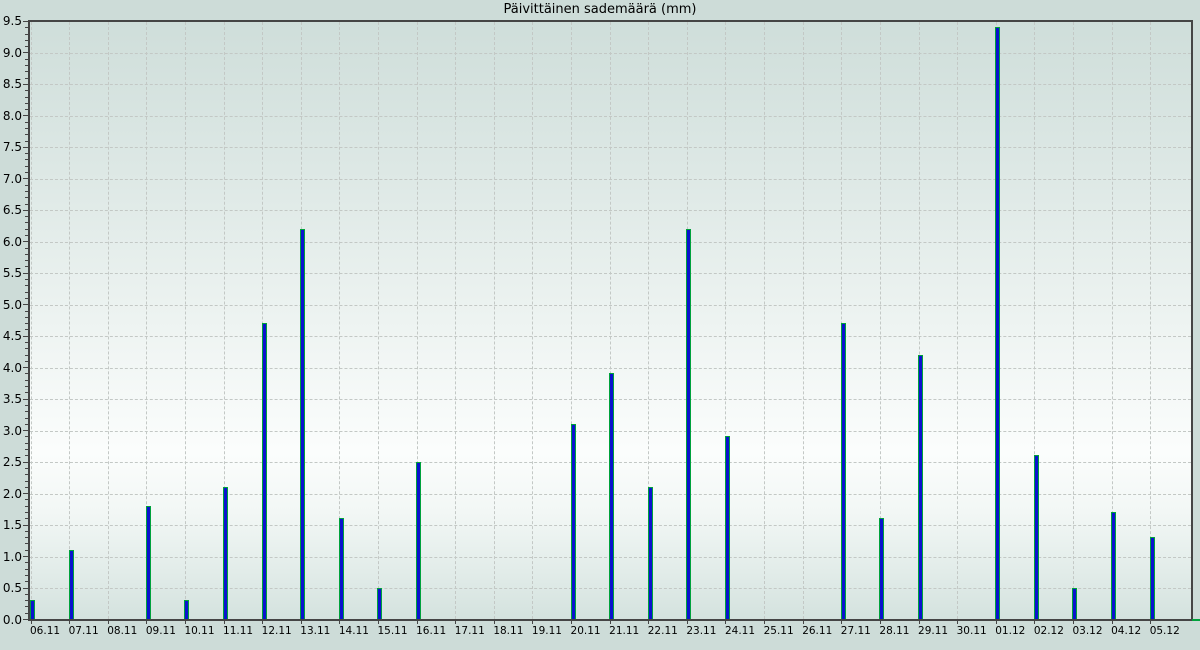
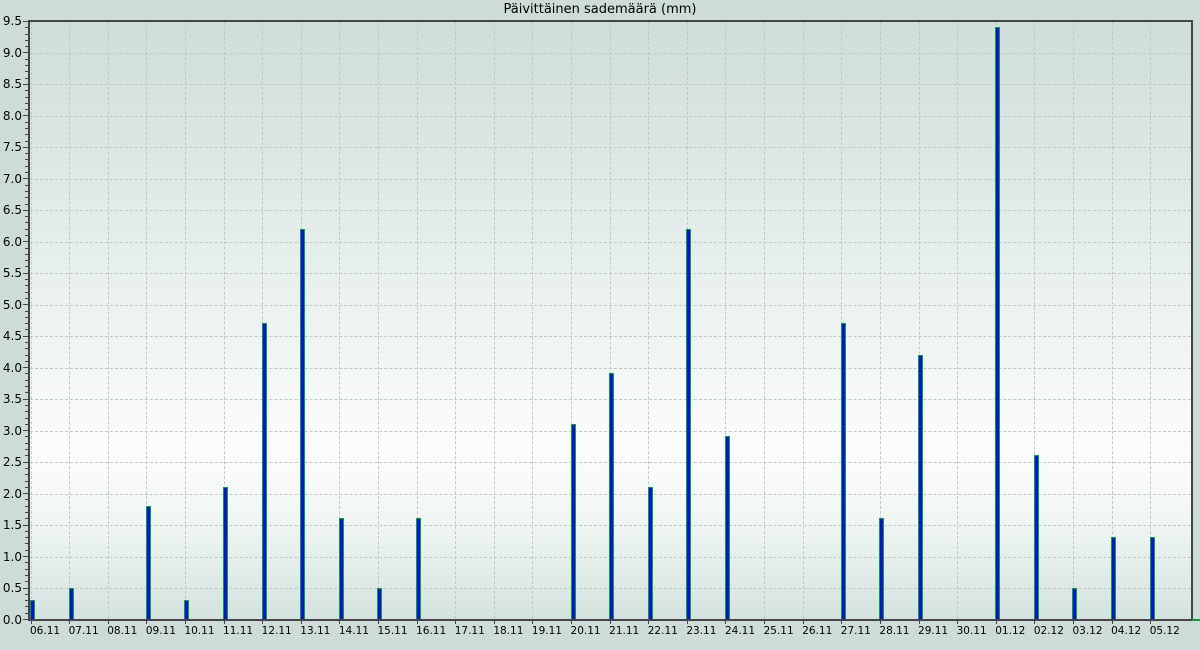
07.11: 1.1 -> 0.5
16.11: 2.5 -> 1.6
04.12: 1.7 -> 1.3
